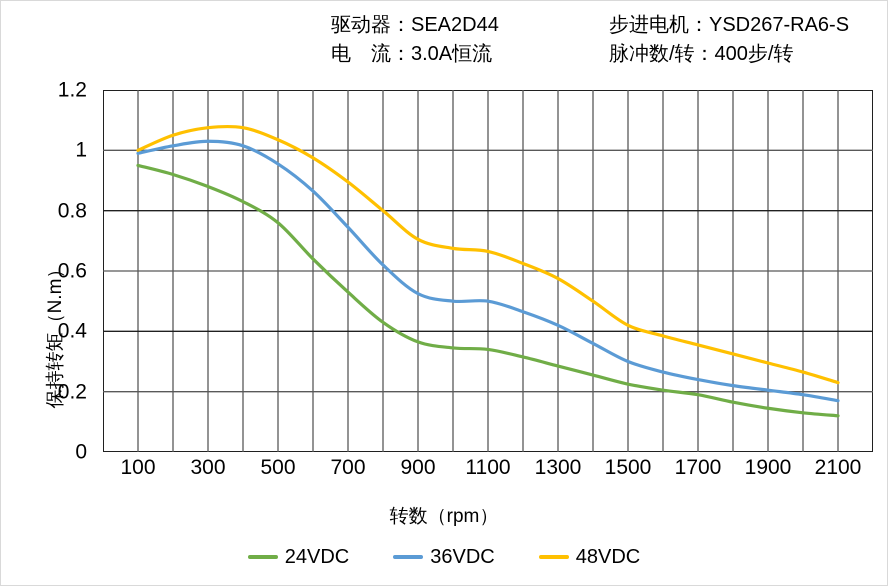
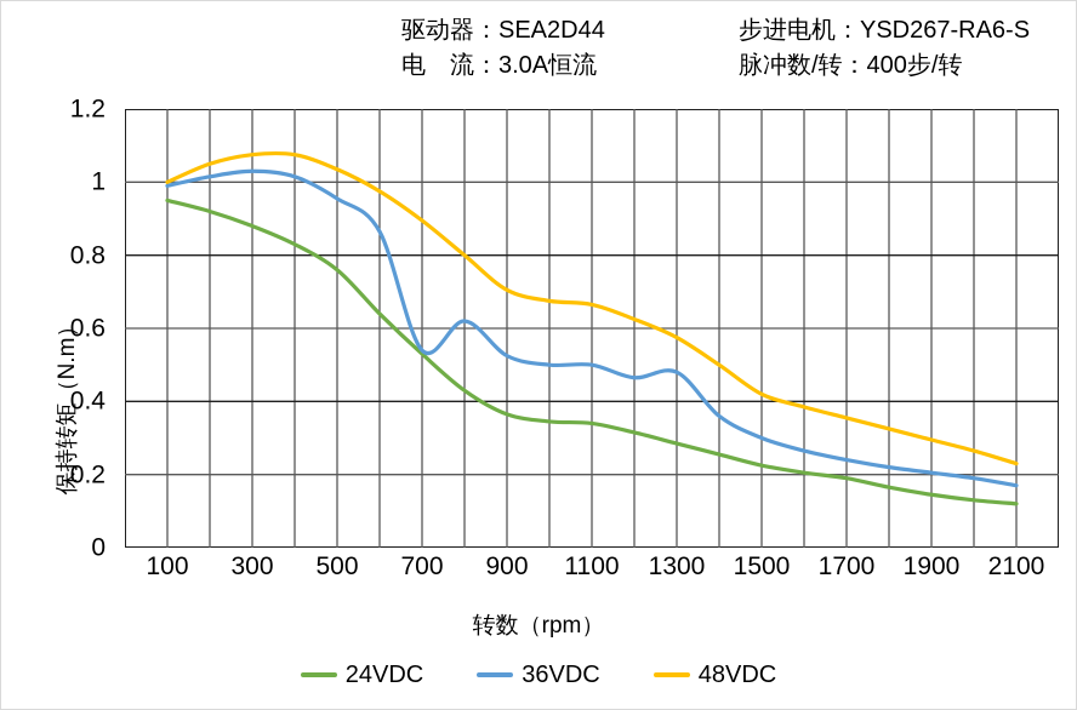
36VDC/700: 0.74 -> 0.54
36VDC/1300: 0.42 -> 0.48
